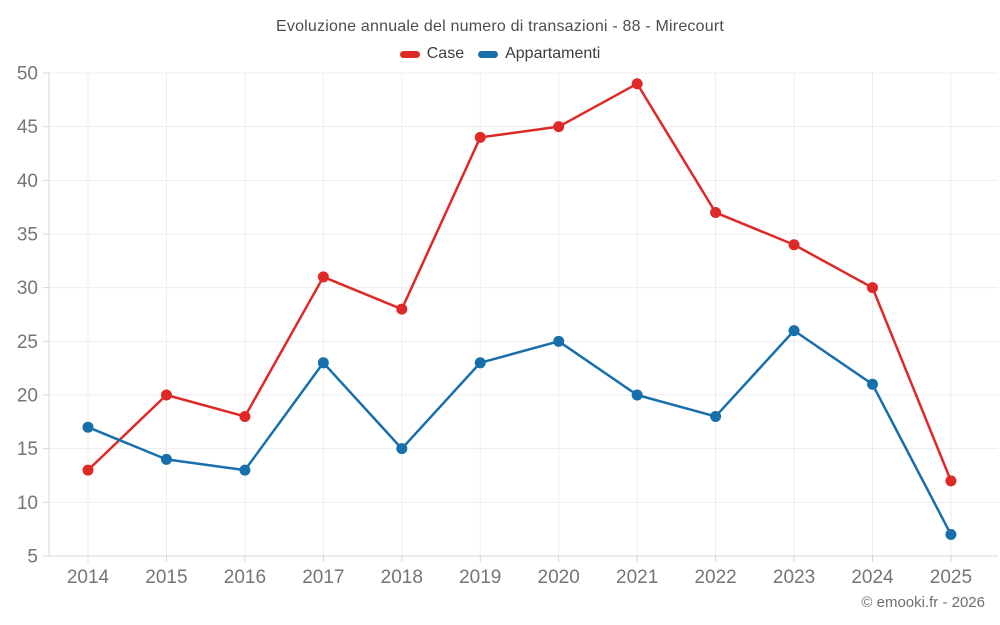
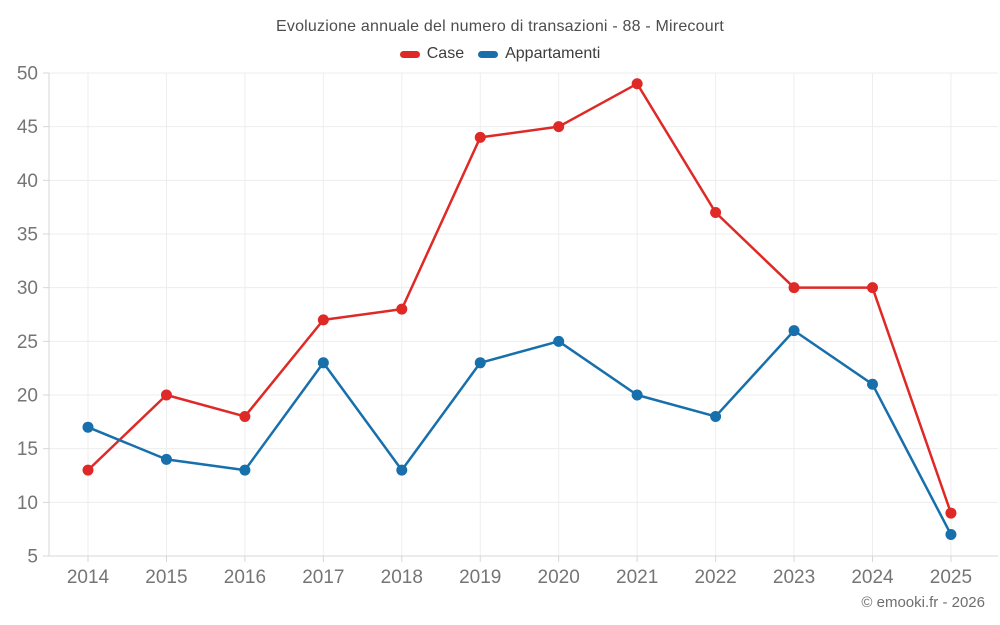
Case/2017: 31 -> 27
Appartamenti/2018: 15 -> 13
Case/2023: 34 -> 30
Case/2025: 12 -> 9
